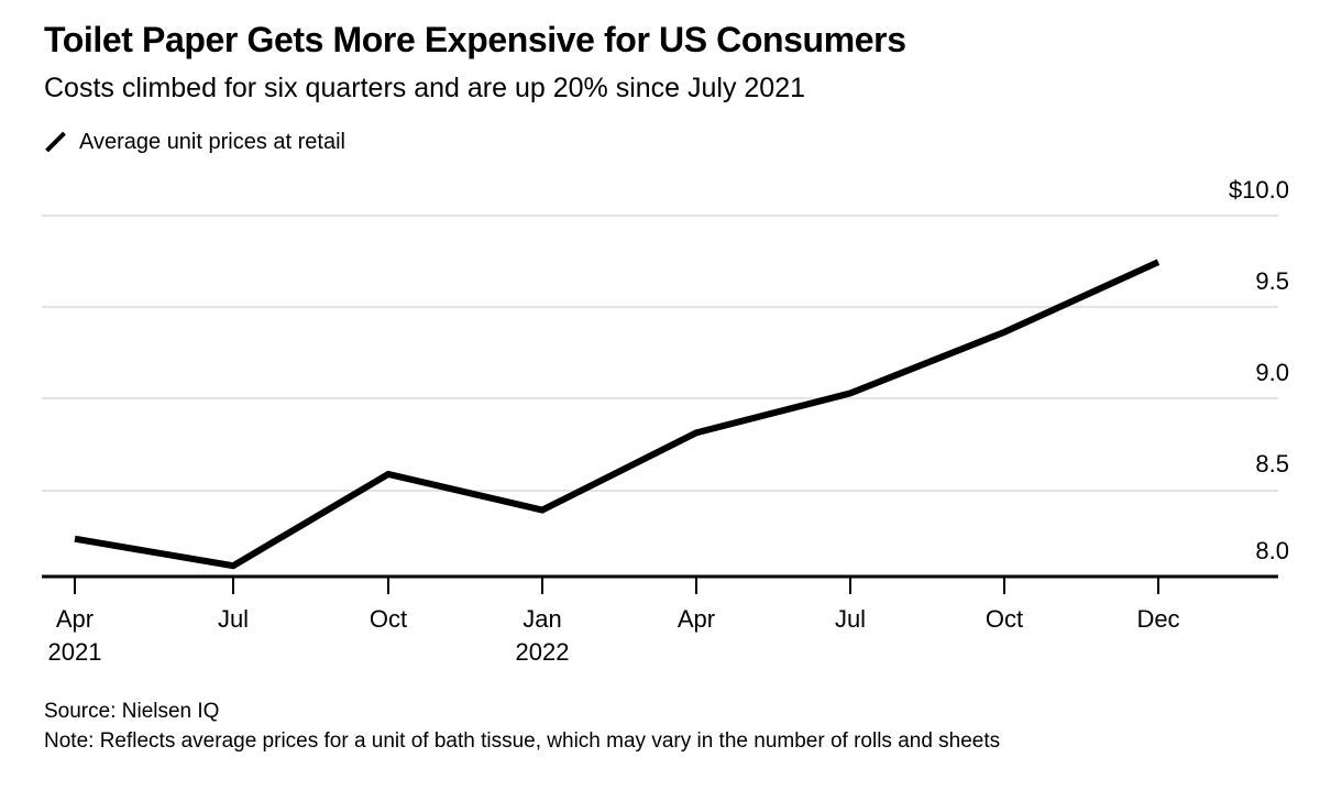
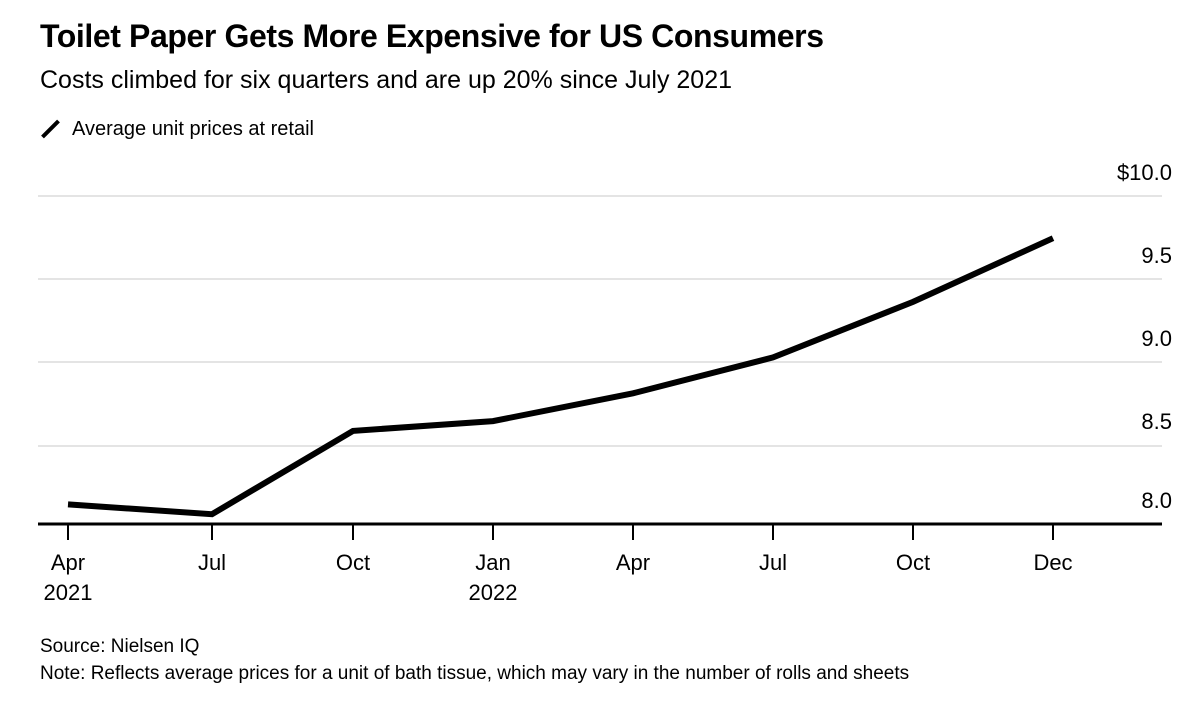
Apr 2021: $8.21 -> $8.12
Jan 2022: $8.37 -> $8.63
